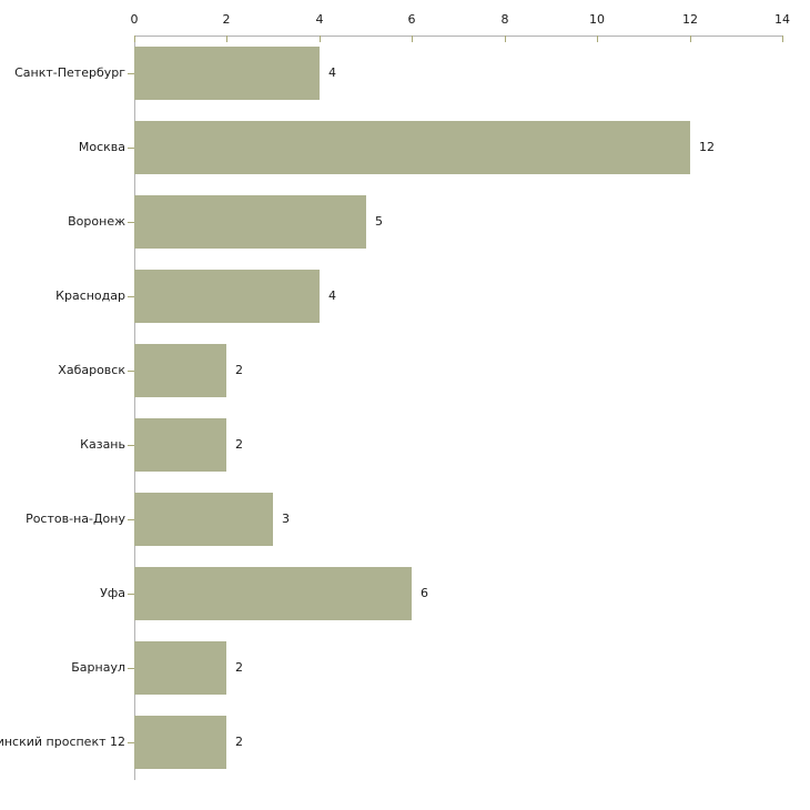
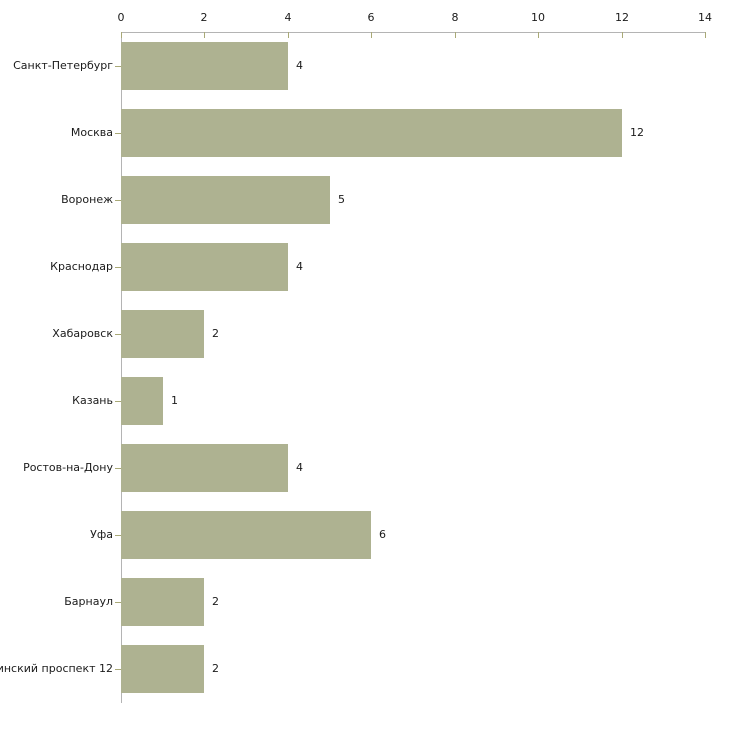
Казань: 2 -> 1
Ростов-на-Дону: 3 -> 4
